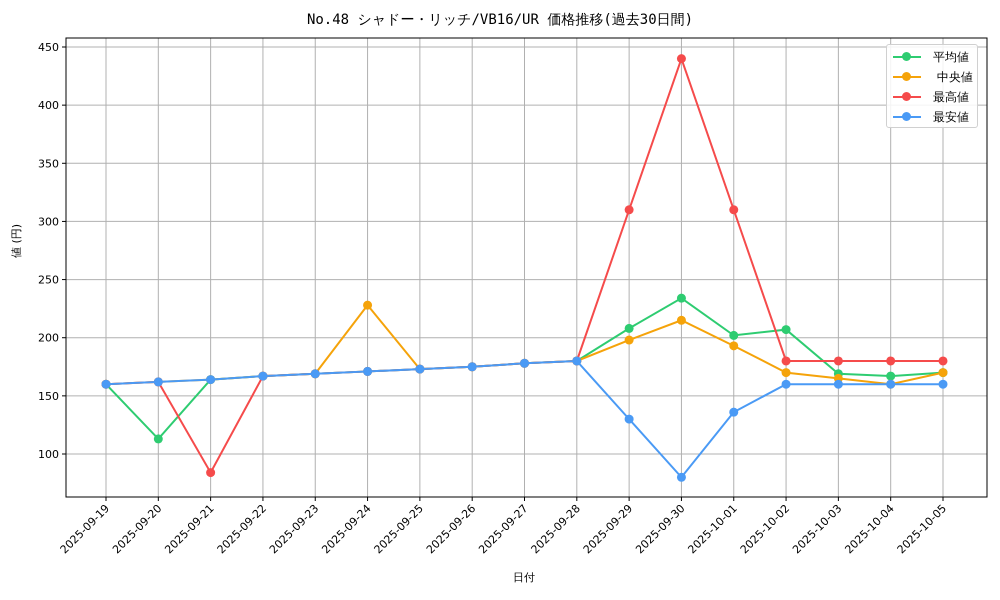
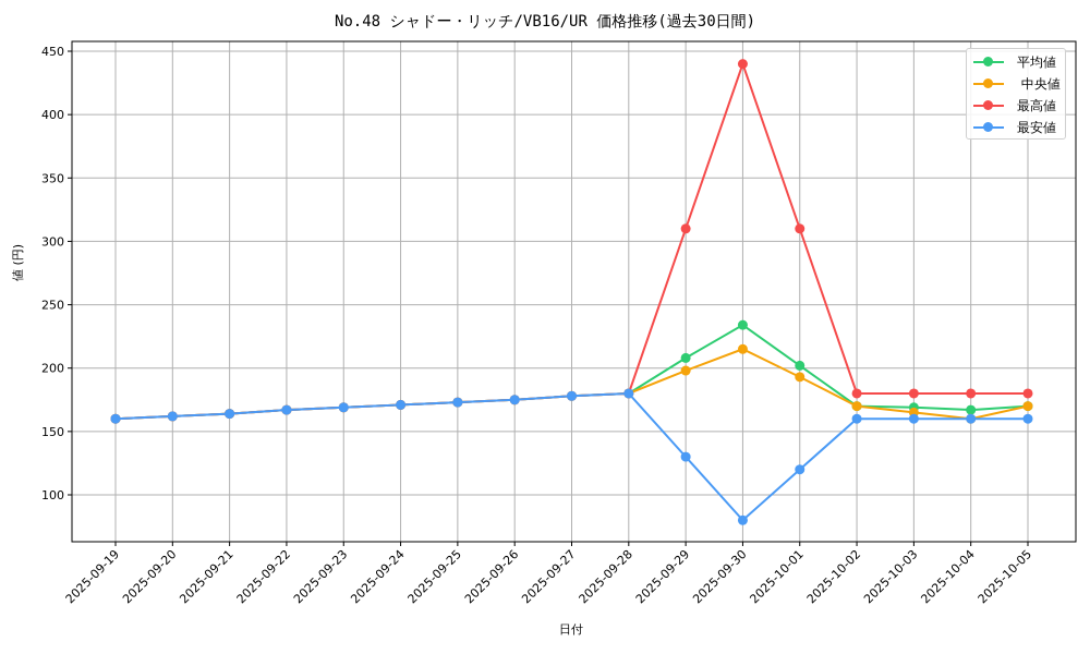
平均値/2025-09-20: 113 -> 162
最高値/2025-09-21: 84 -> 164
中央値/2025-09-24: 228 -> 171
最安値/2025-10-01: 136 -> 120
平均値/2025-10-02: 207 -> 170
